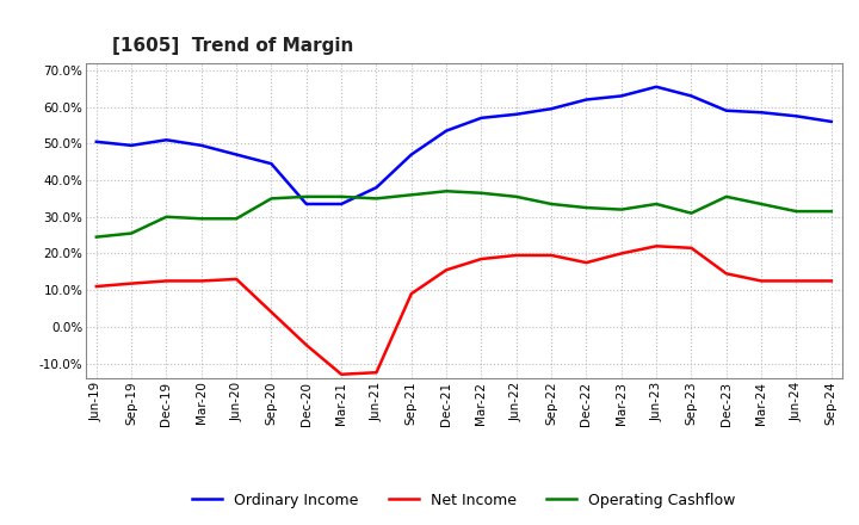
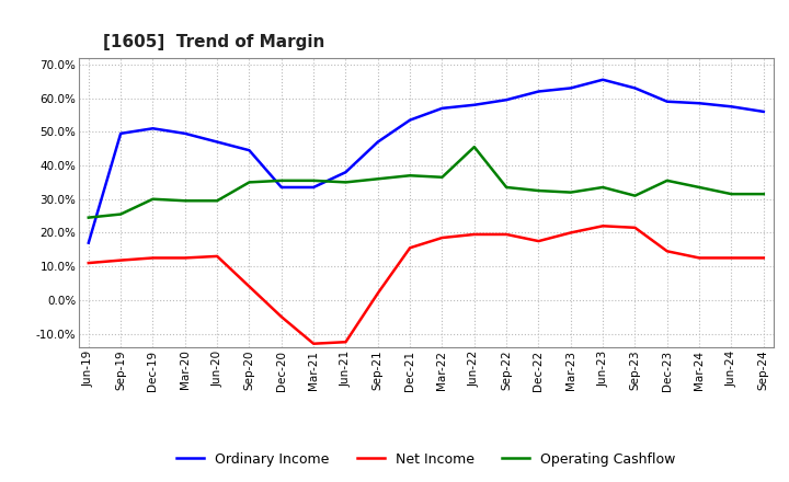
Ordinary Income/Jun-19: 50.5% -> 17.0%
Net Income/Sep-21: 9.0% -> 2.0%
Operating Cashflow/Jun-22: 35.5% -> 45.5%
